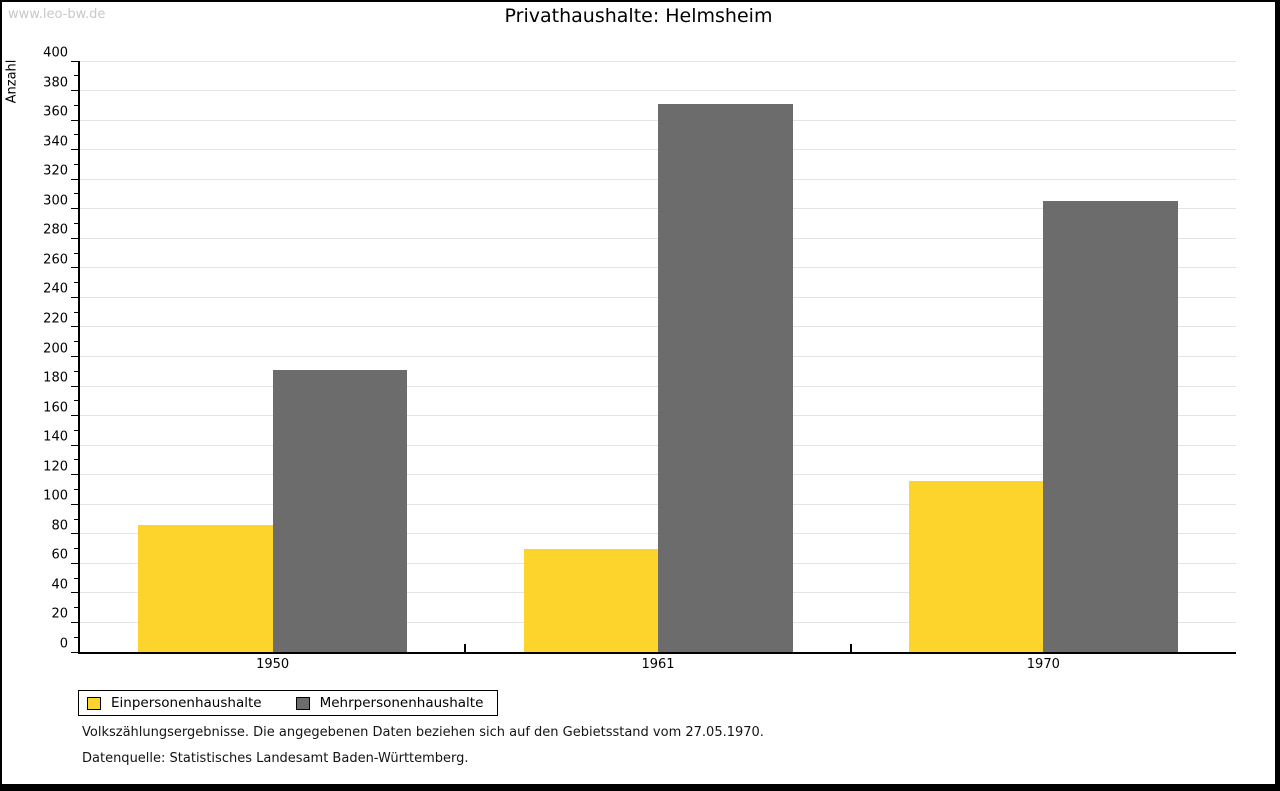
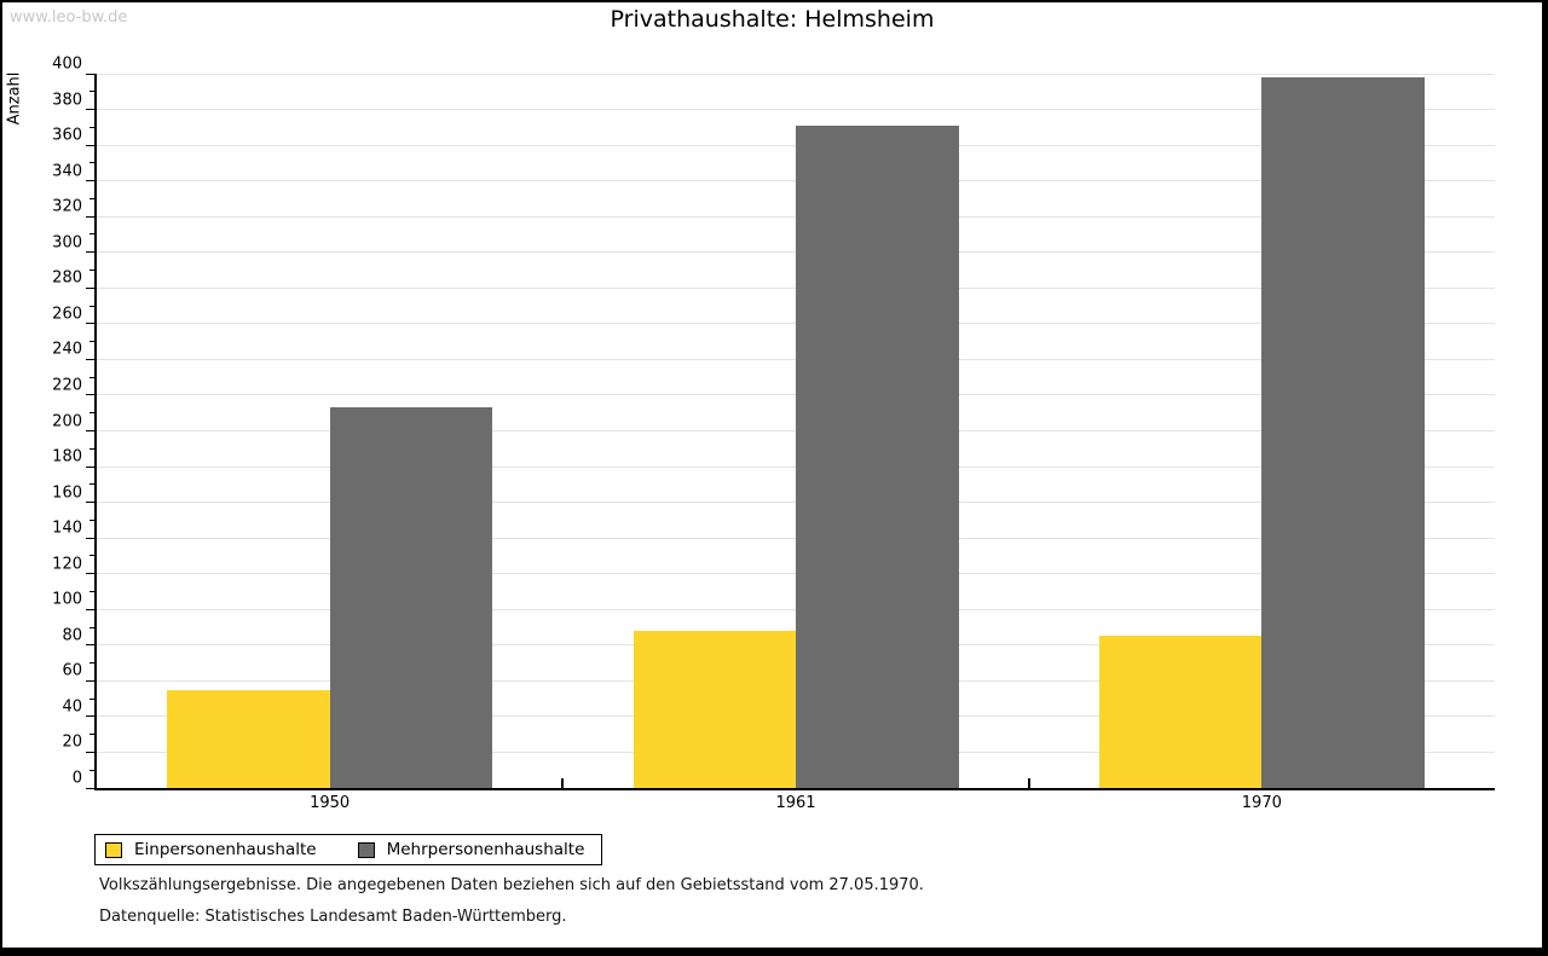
Einpersonenhaushalte/1950: 86 -> 55
Mehrpersonenhaushalte/1950: 191 -> 213
Einpersonenhaushalte/1961: 70 -> 88
Einpersonenhaushalte/1970: 116 -> 85
Mehrpersonenhaushalte/1970: 305 -> 398
